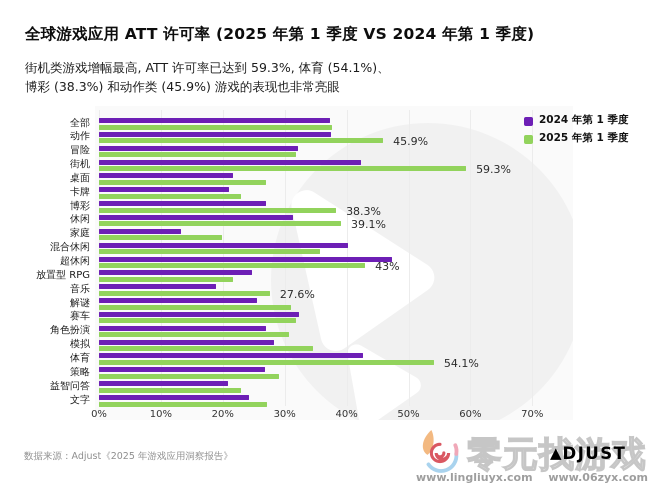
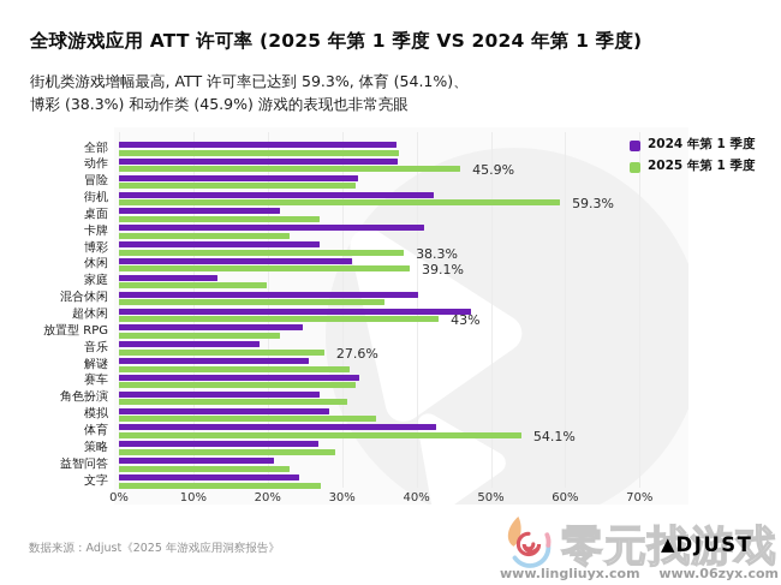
2024 年第 1 季度/卡牌: 21% -> 41%
